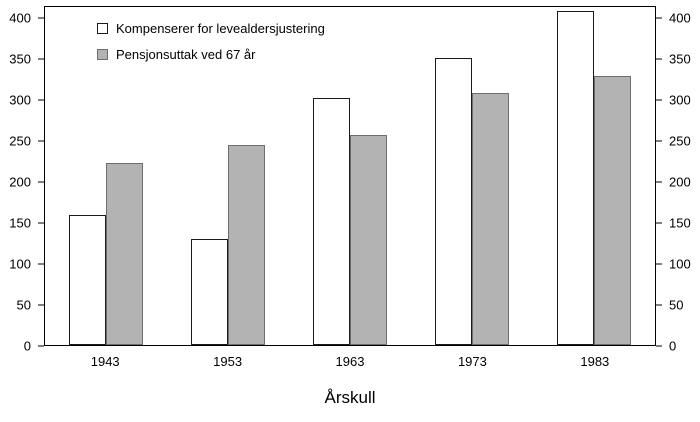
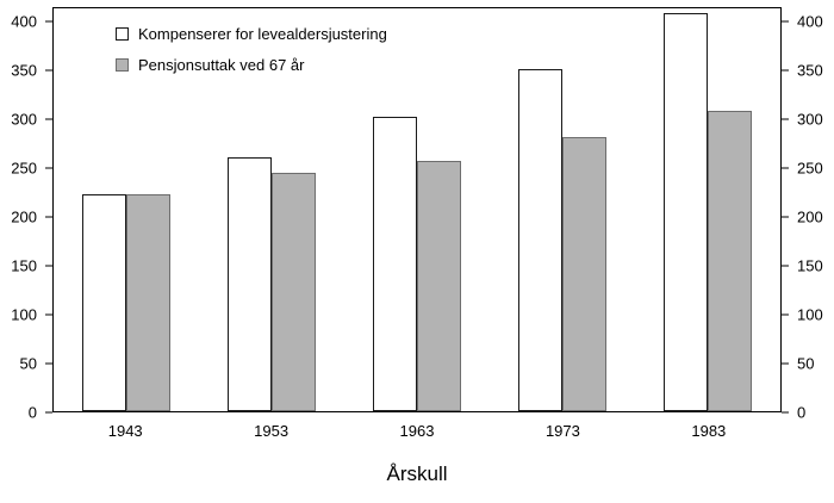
Kompenserer for levealdersjustering/1943: 160 -> 220
Kompenserer for levealdersjustering/1953: 130 -> 260
Pensjonsuttak ved 67 år/1973: 310 -> 280
Pensjonsuttak ved 67 år/1983: 330 -> 310
